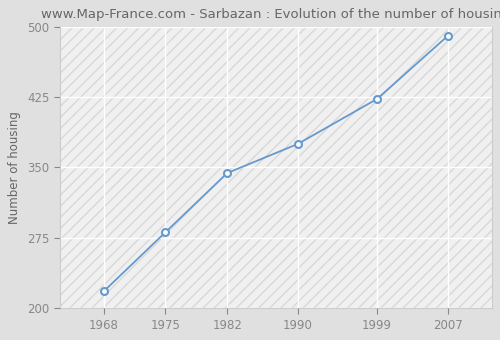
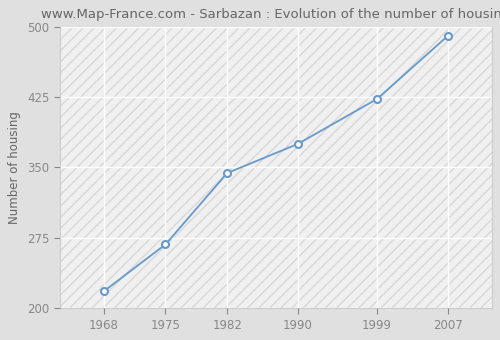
1975: 281 -> 268
